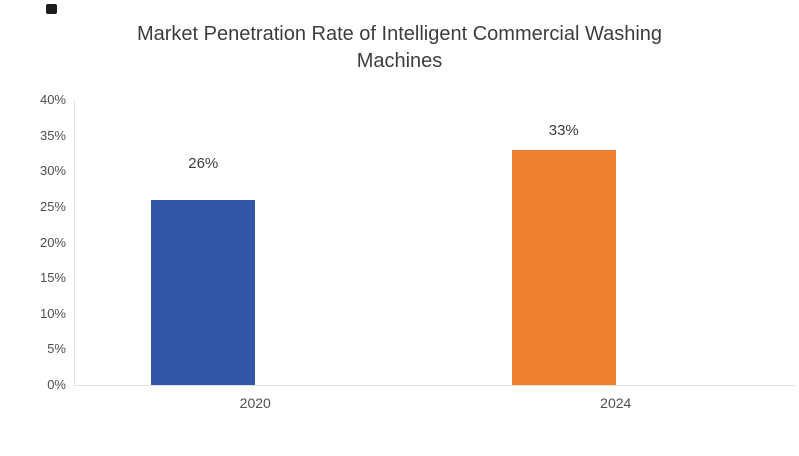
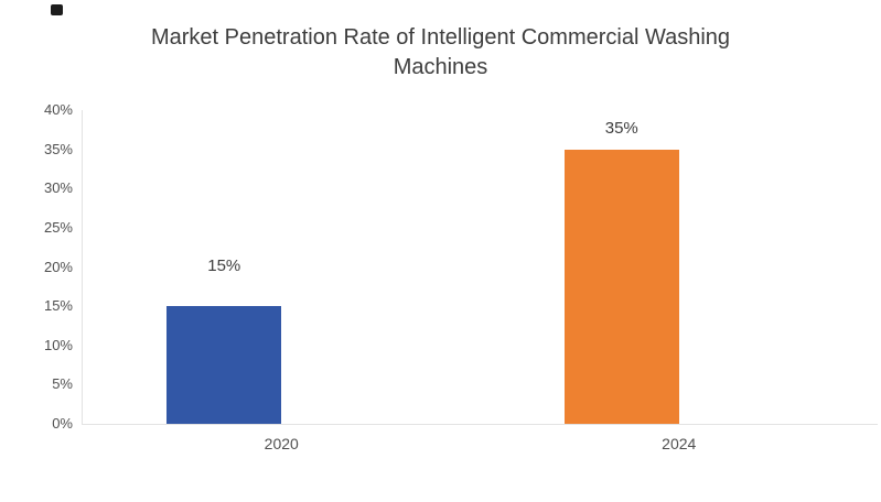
2020: 26% -> 15%
2024: 33% -> 35%
